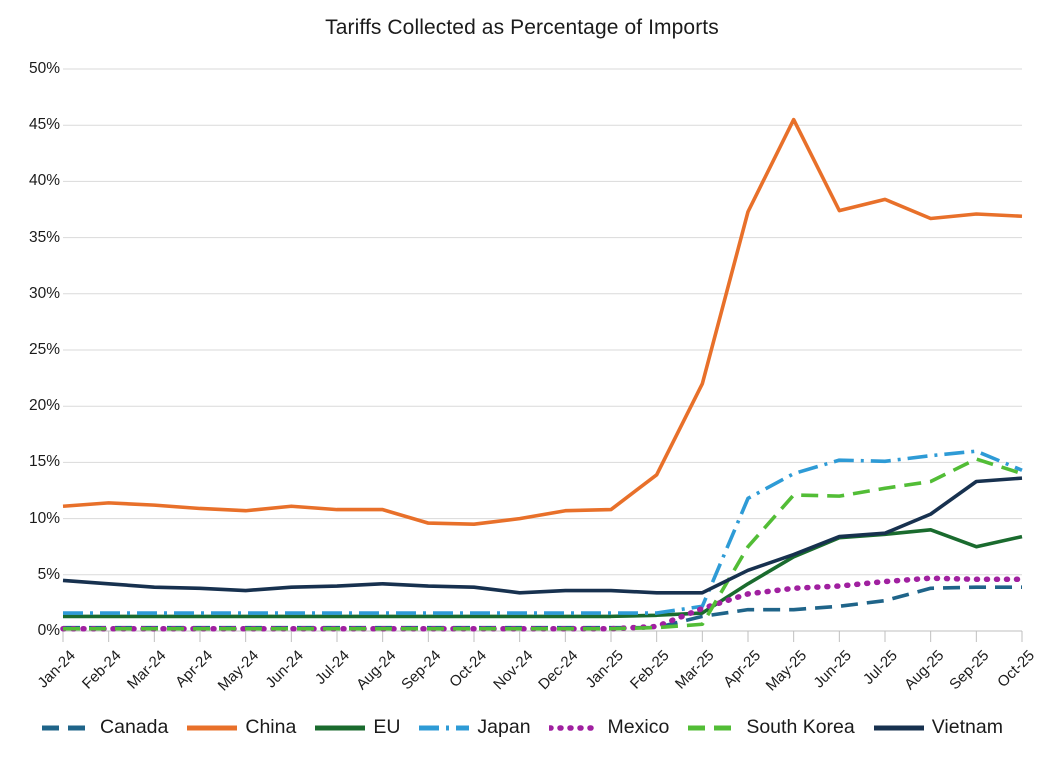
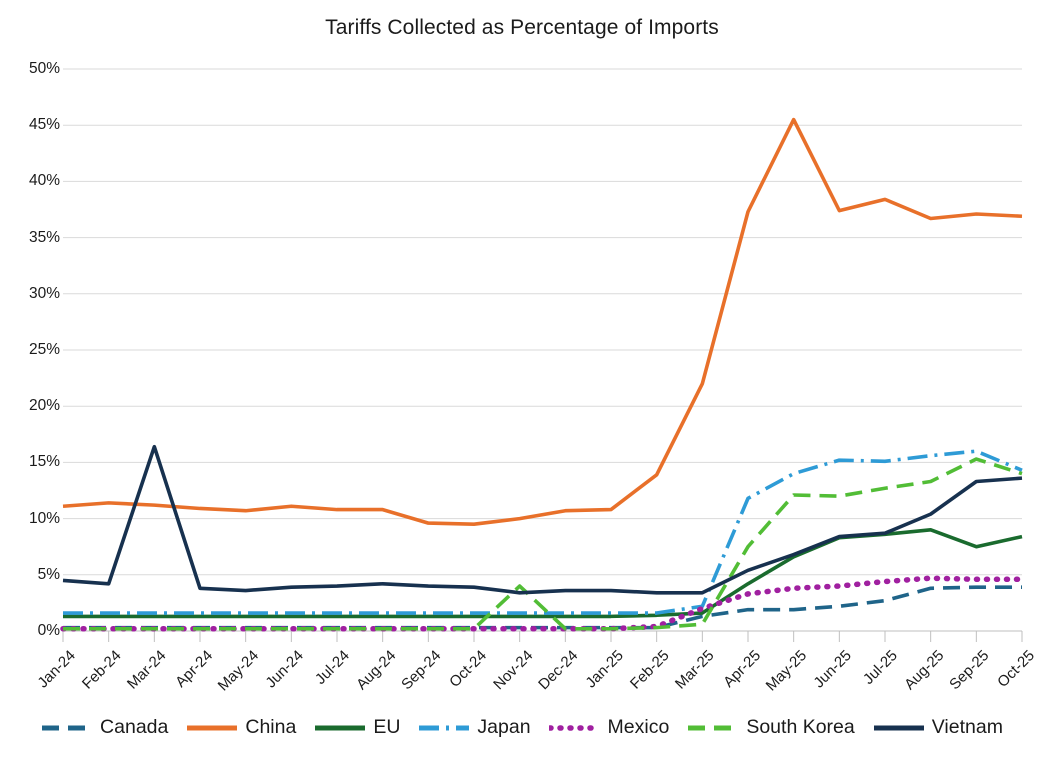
Vietnam/Mar-24: 3.9% -> 16.4%
South Korea/Nov-24: 0.2% -> 4.0%
